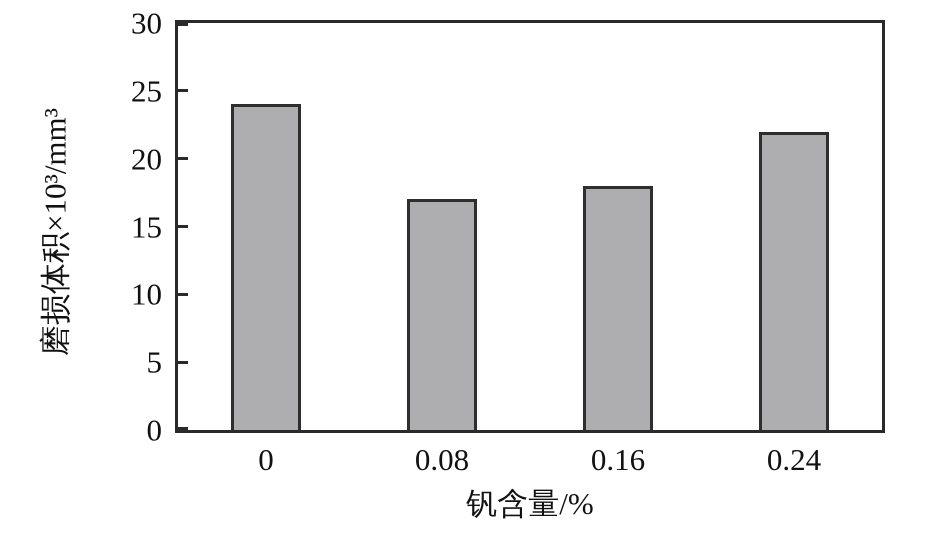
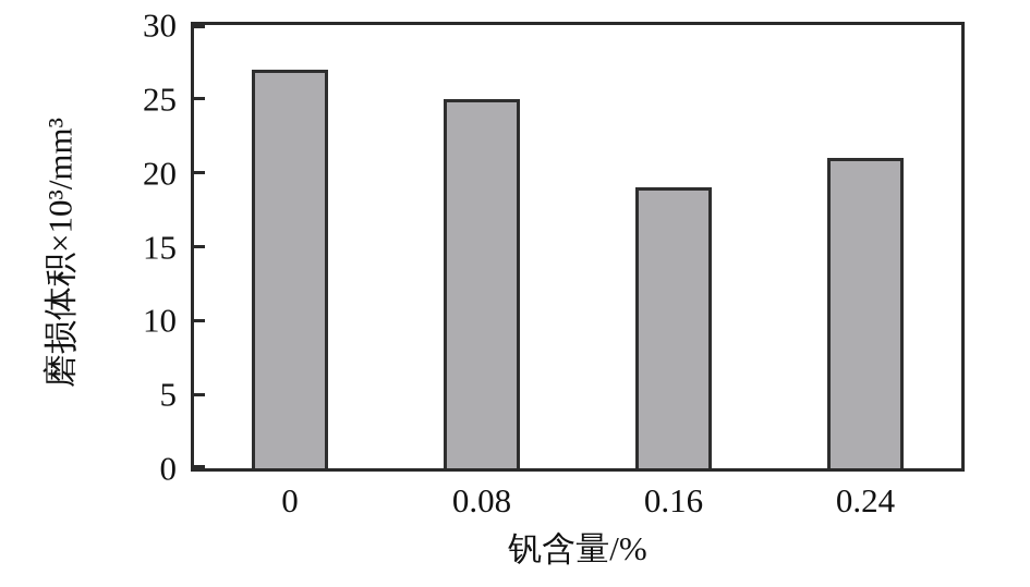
0: 24 -> 27
0.08: 17 -> 25
0.16: 18 -> 19
0.24: 22 -> 21
